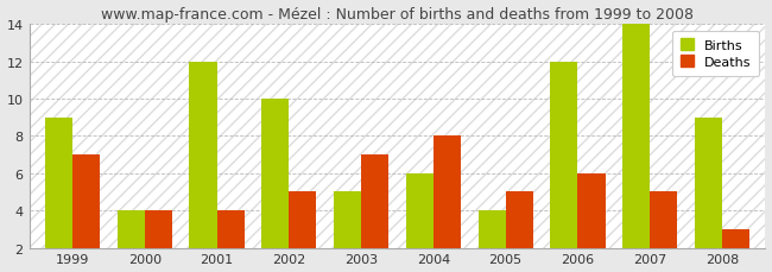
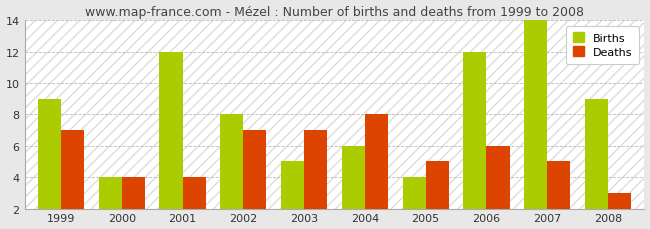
Births/2002: 10 -> 8
Deaths/2002: 5 -> 7
